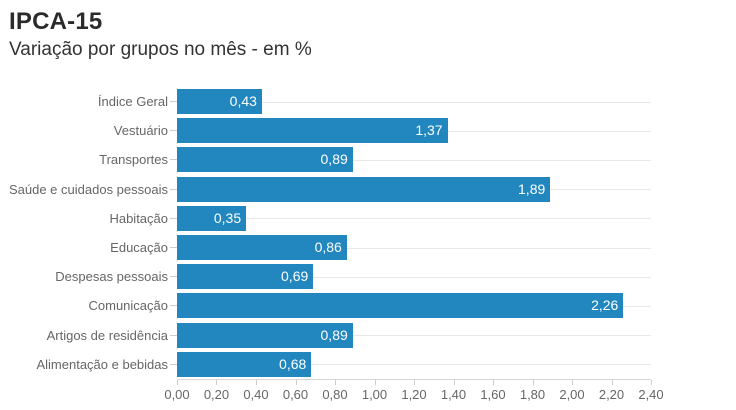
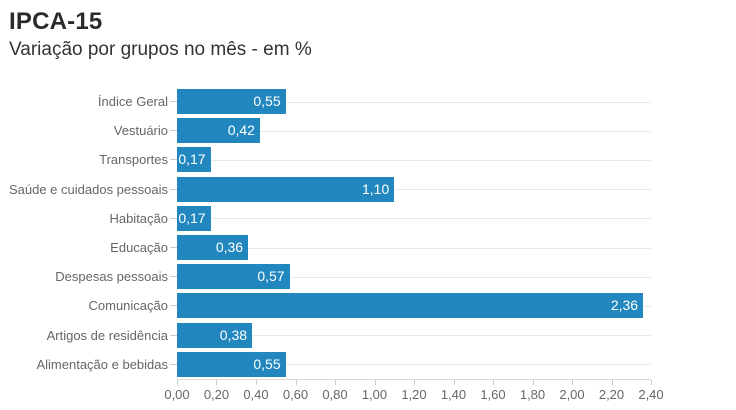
Índice Geral: 0,43 -> 0,55
Vestuário: 1,37 -> 0,42
Transportes: 0,89 -> 0,17
Saúde e cuidados pessoais: 1,89 -> 1,10
Habitação: 0,35 -> 0,17
Educação: 0,86 -> 0,36
Despesas pessoais: 0,69 -> 0,57
Comunicação: 2,26 -> 2,36
Artigos de residência: 0,89 -> 0,38
Alimentação e bebidas: 0,68 -> 0,55
